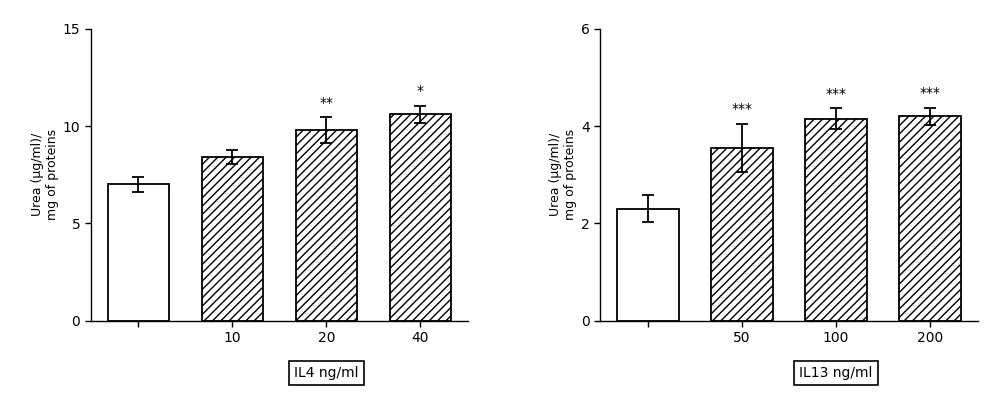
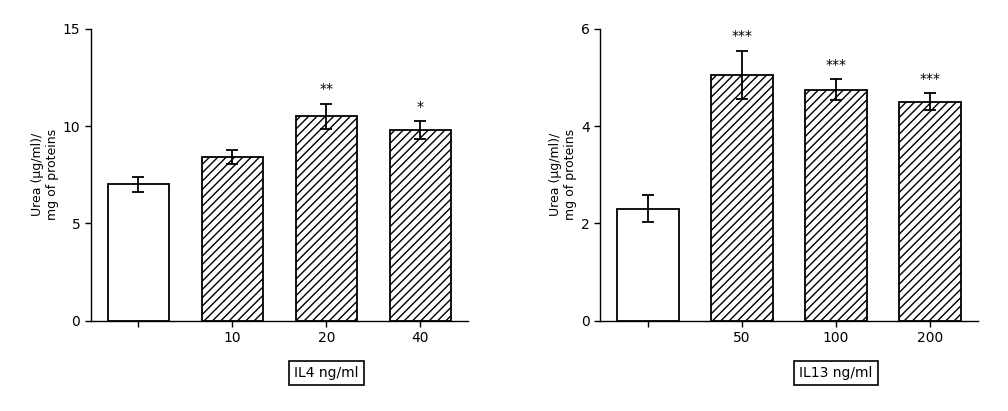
20: 9.8 -> 10.5
40: 10.6 -> 9.8
50: 3.55 -> 5.05
100: 4.15 -> 4.75
200: 4.20 -> 4.50
